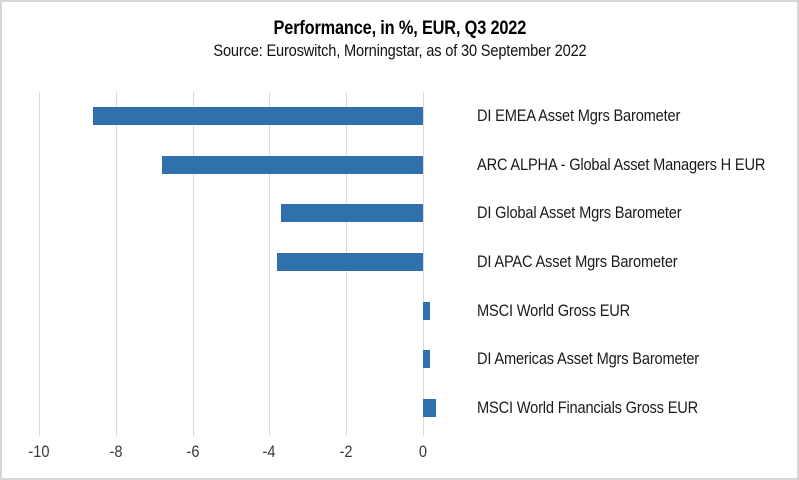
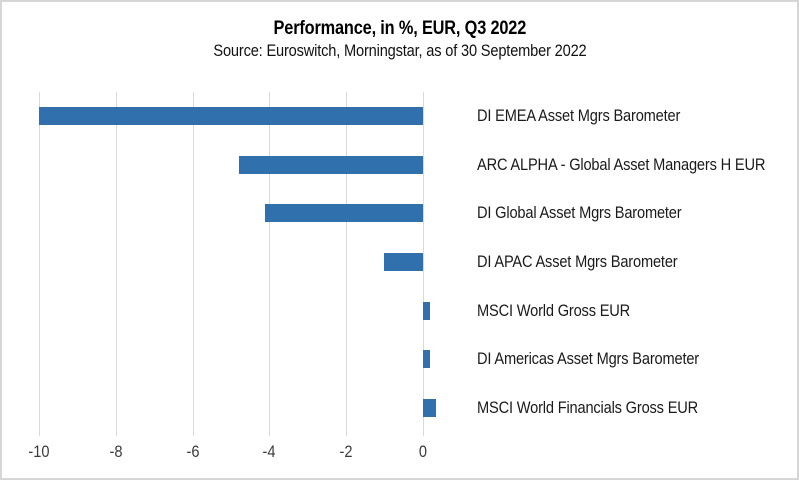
DI EMEA Asset Mgrs Barometer: -8.6 -> -10.0
ARC ALPHA - Global Asset Managers H EUR: -6.8 -> -4.8
DI Global Asset Mgrs Barometer: -3.7 -> -4.1
DI APAC Asset Mgrs Barometer: -3.8 -> -1.0
